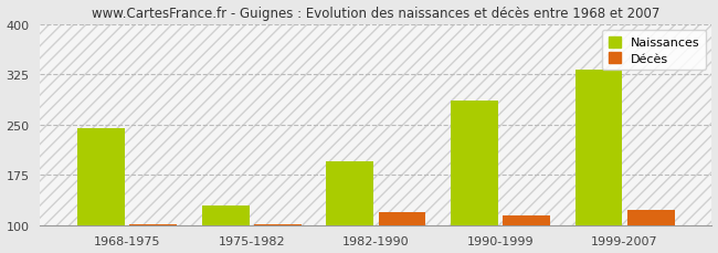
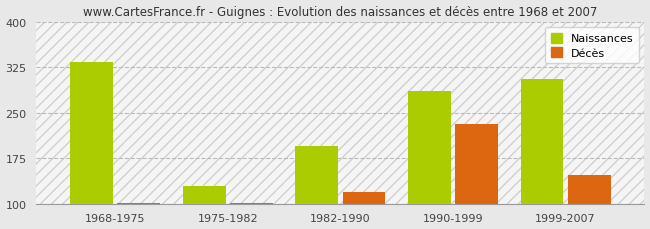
Naissances/1968-1975: 245 -> 334
Décès/1990-1999: 115 -> 232
Naissances/1999-2007: 332 -> 306
Décès/1999-2007: 122 -> 148
